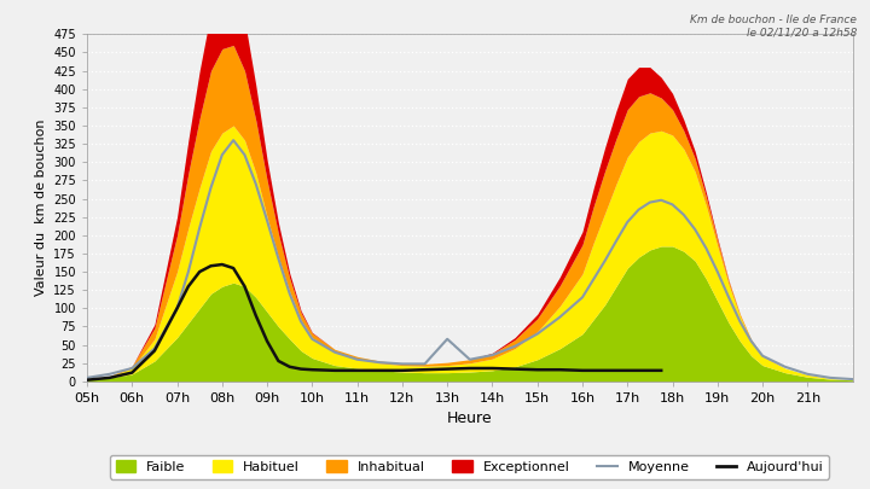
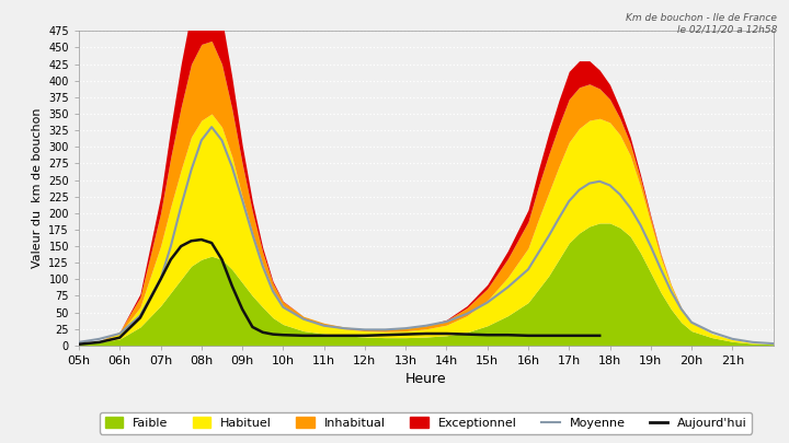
Moyenne/13h: 58 -> 26
